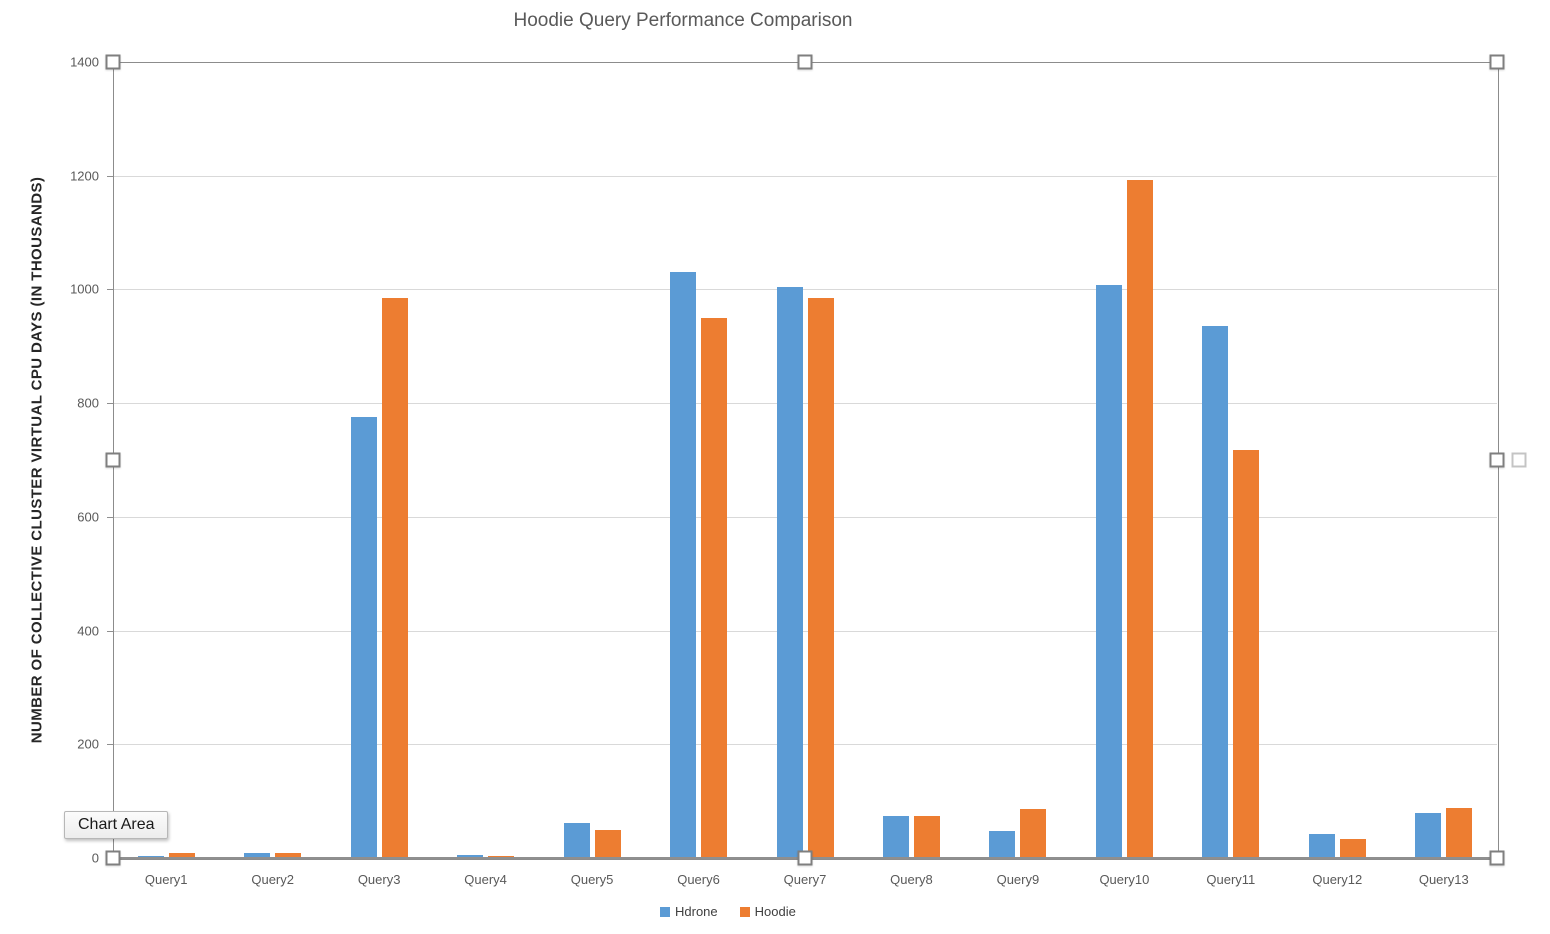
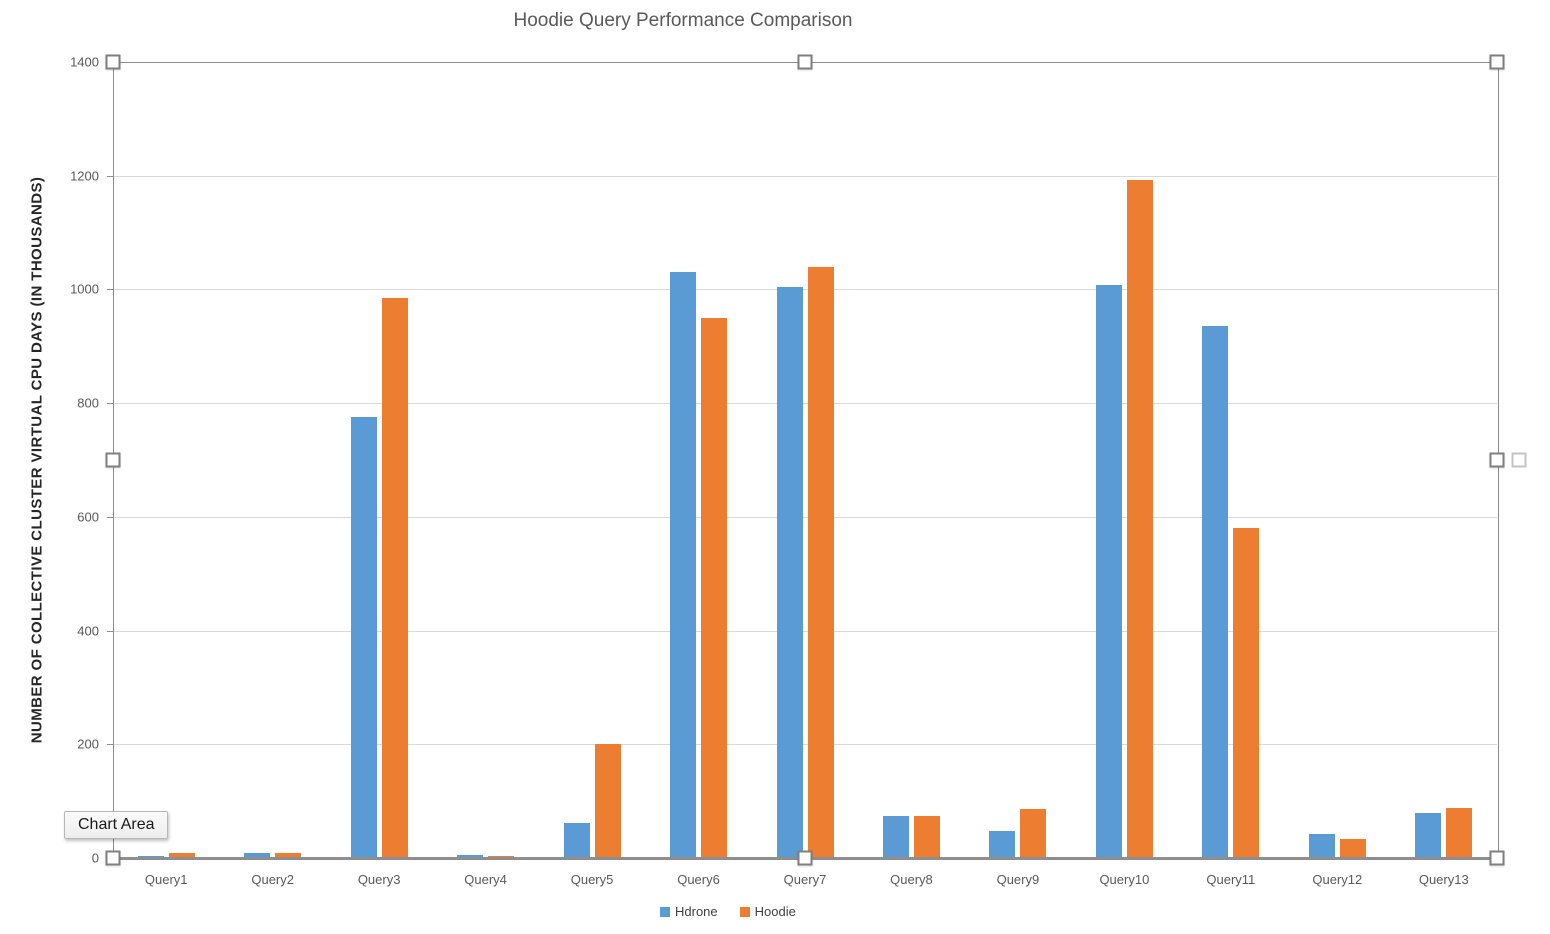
Hoodie/Query5: 50 -> 200
Hoodie/Query7: 980 -> 1040
Hoodie/Query11: 720 -> 580
